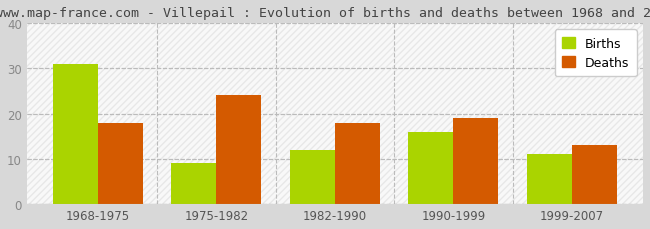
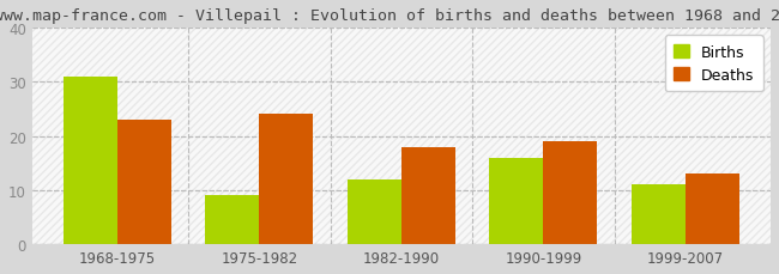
Deaths/1968-1975: 18 -> 23
